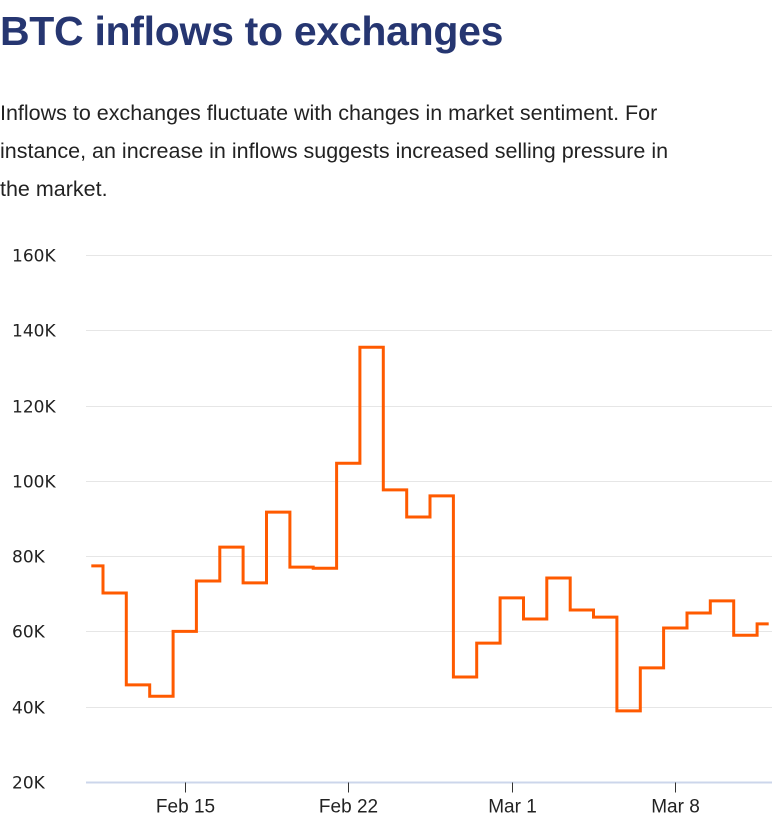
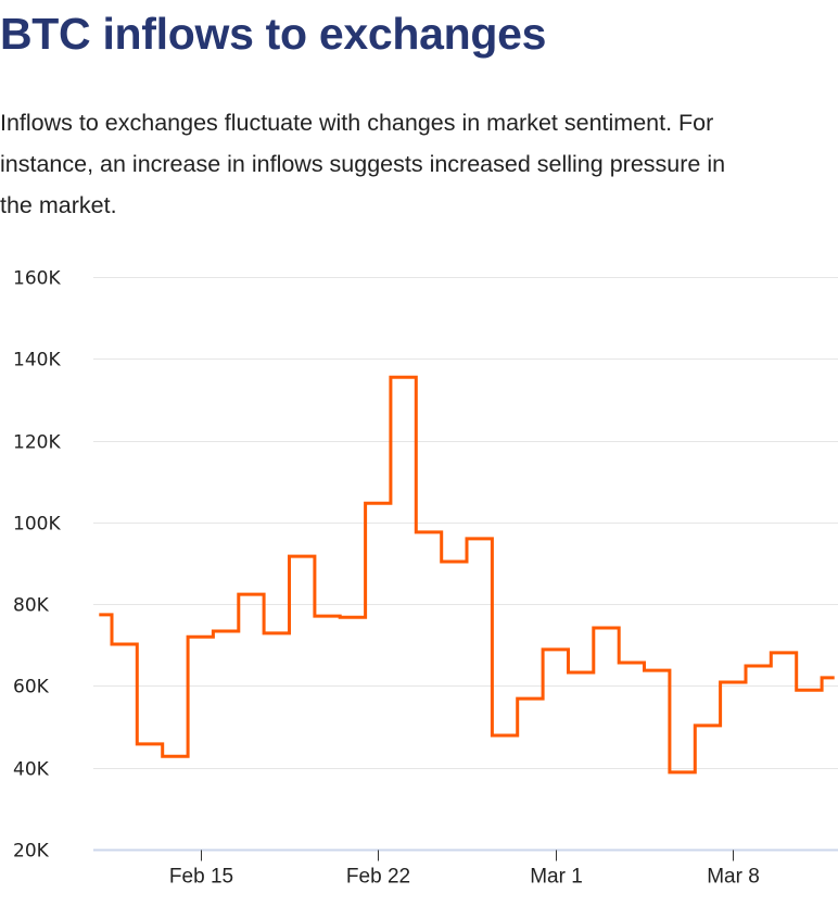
Feb 15: 60K -> 72K
